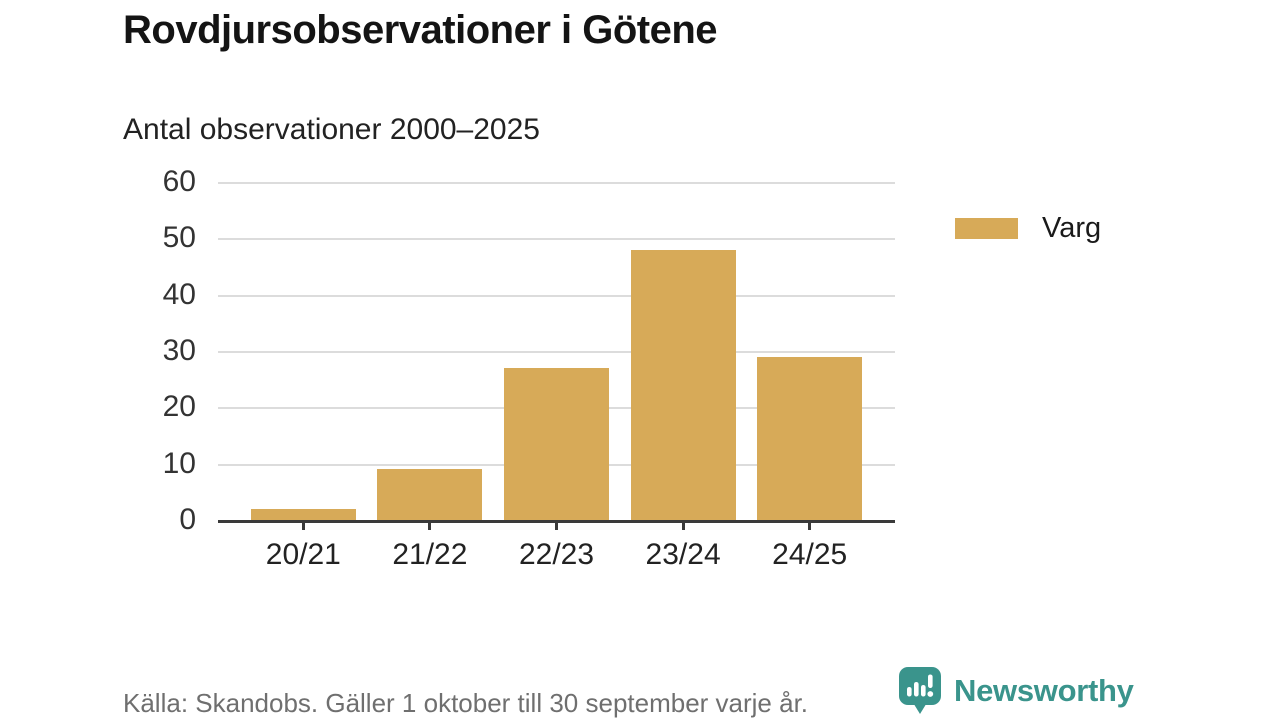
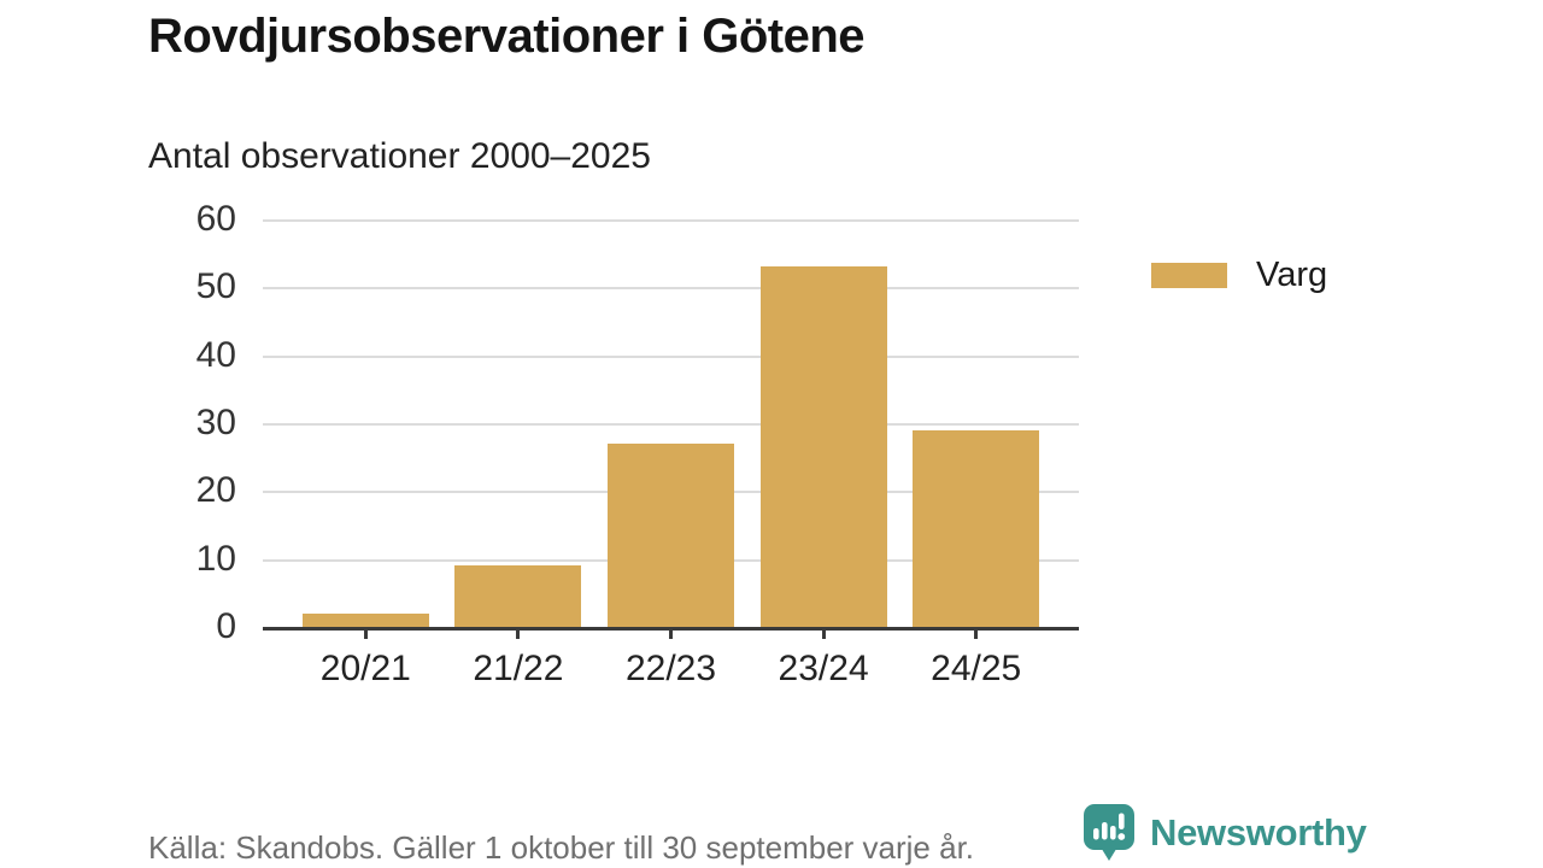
23/24: 48 -> 53
